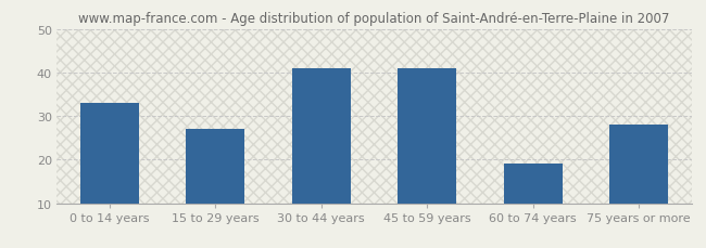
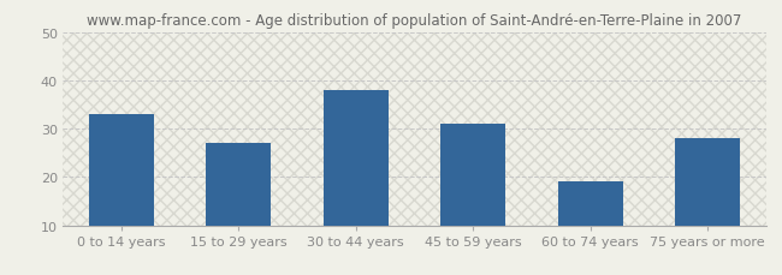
30 to 44 years: 41 -> 38
45 to 59 years: 41 -> 31
